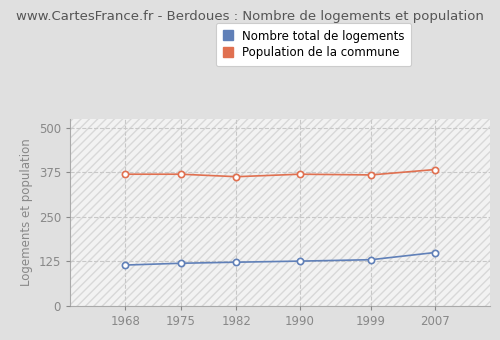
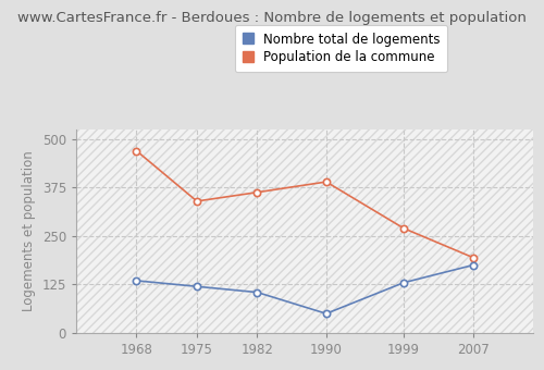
Nombre total de logements/1968: 115 -> 135
Population de la commune/1968: 370 -> 470
Population de la commune/1975: 370 -> 340
Nombre total de logements/1982: 123 -> 105
Nombre total de logements/1990: 126 -> 50
Population de la commune/1990: 370 -> 390
Population de la commune/1999: 368 -> 270
Nombre total de logements/2007: 150 -> 175
Population de la commune/2007: 383 -> 195
